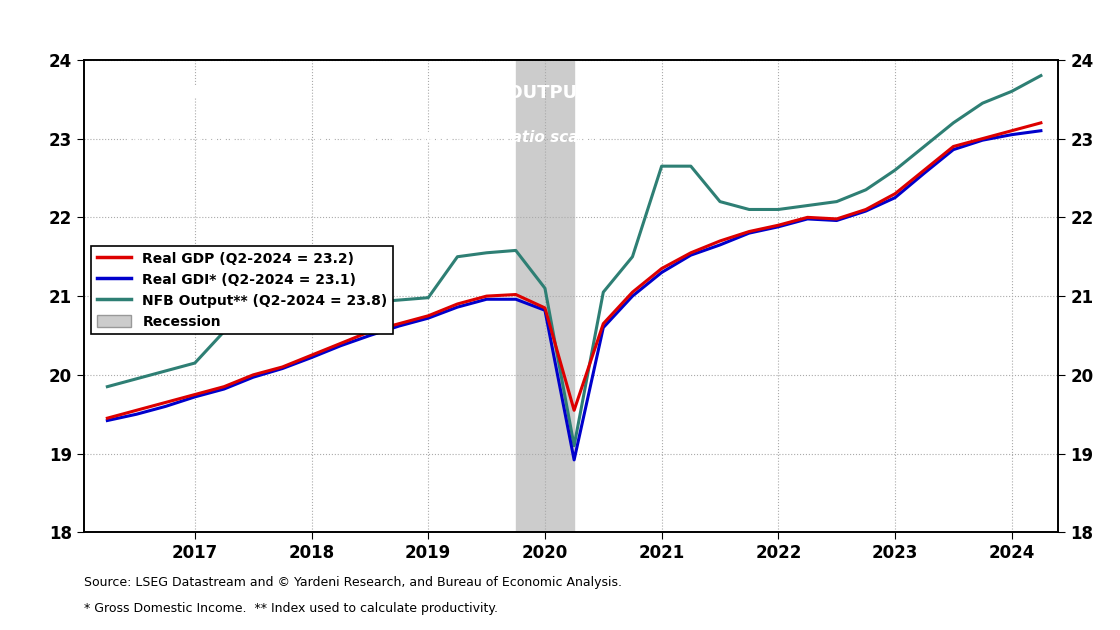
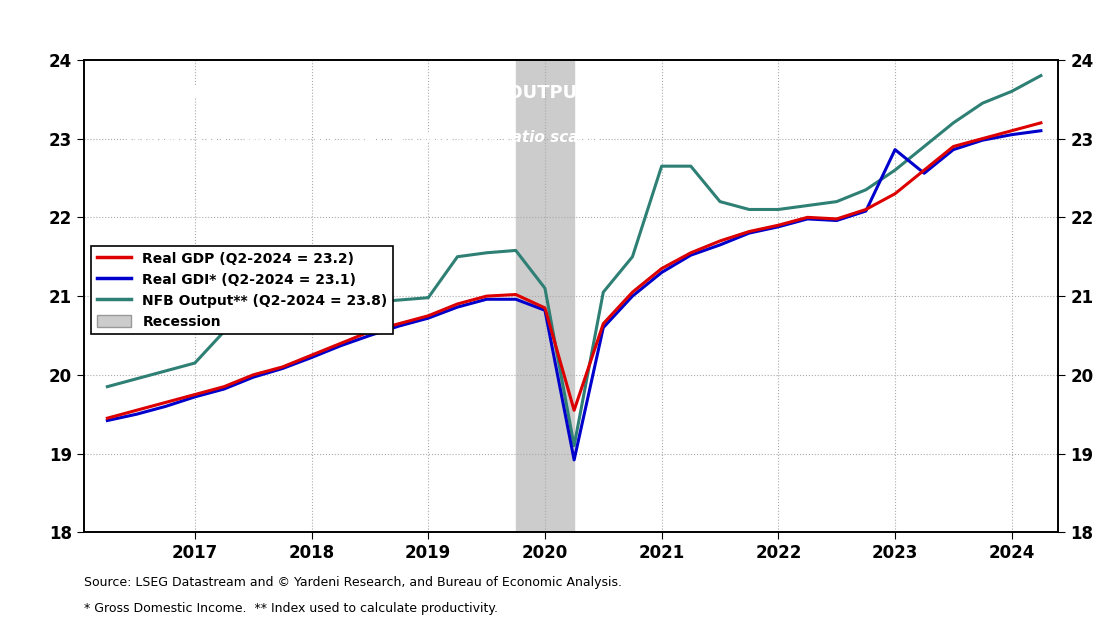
Real GDI* (Q2-2024 = 23.1)/2023: 22.25 -> 22.86
